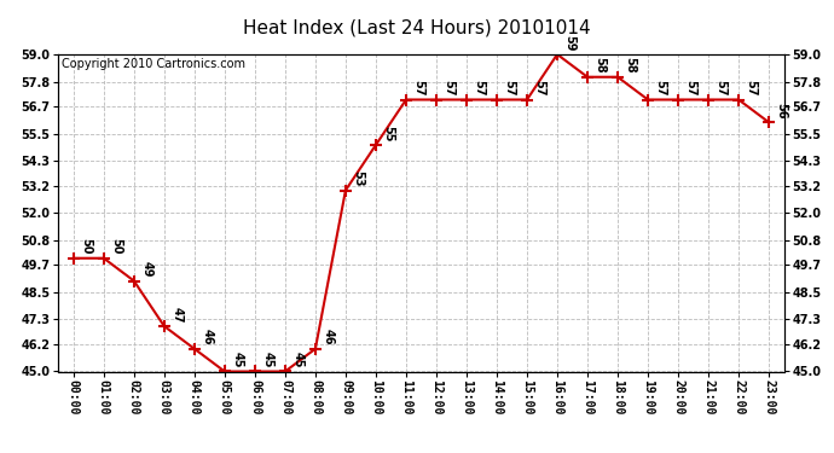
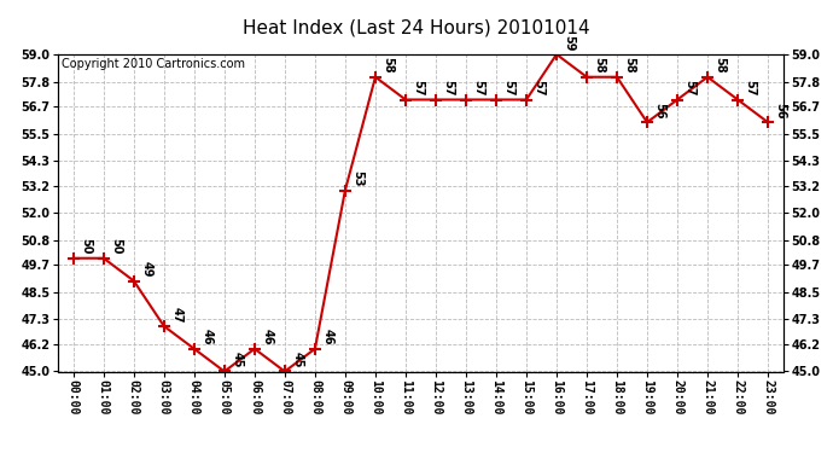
06:00: 45 -> 46
10:00: 55 -> 58
19:00: 57 -> 56
21:00: 57 -> 58
